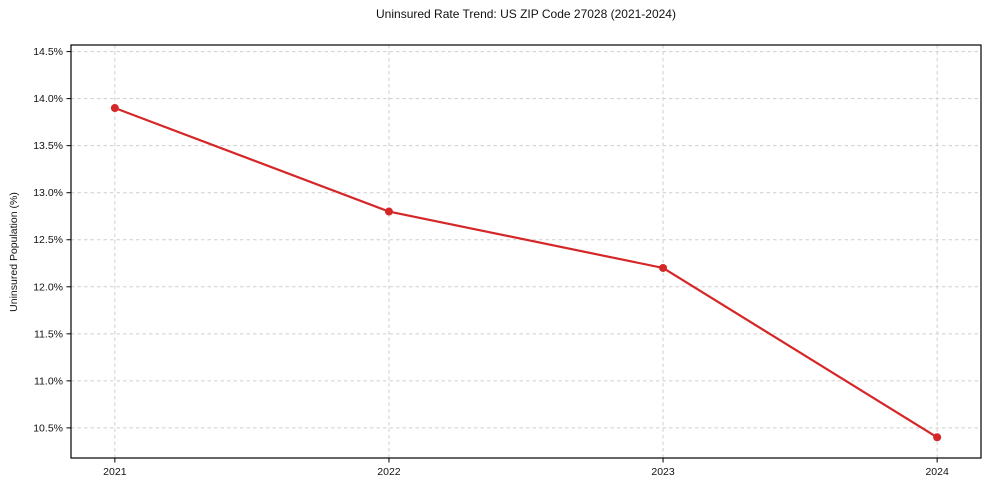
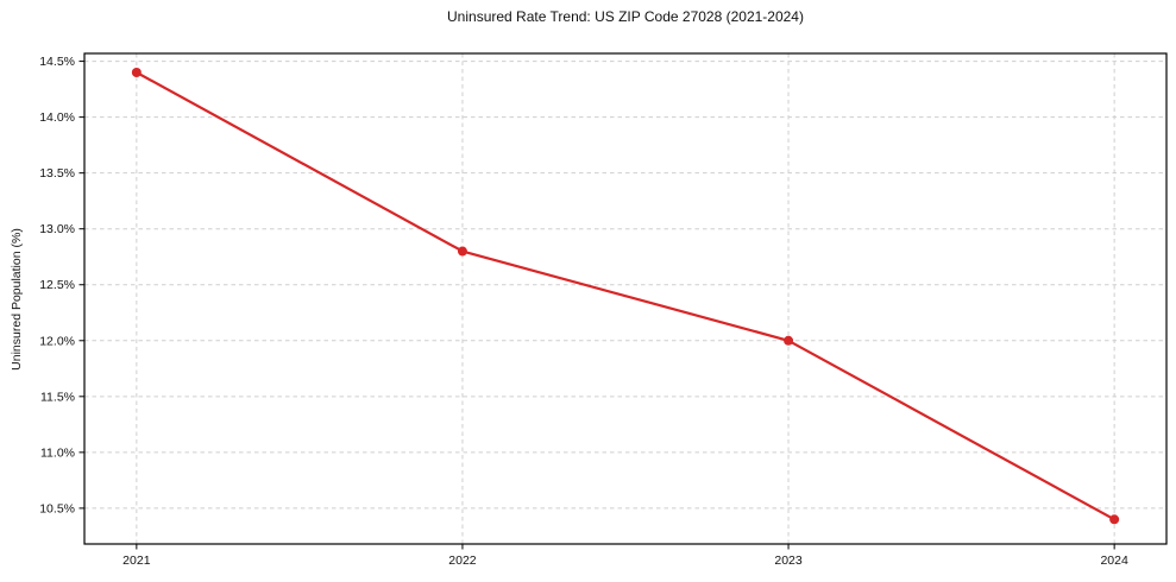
2021: 13.9% -> 14.4%
2023: 12.2% -> 12.0%
